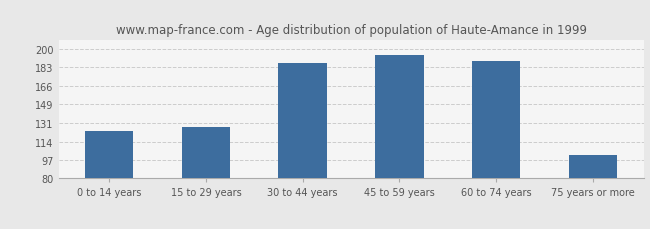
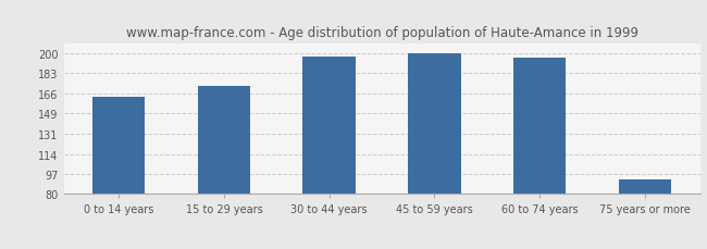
0 to 14 years: 124 -> 163
15 to 29 years: 128 -> 172
30 to 44 years: 187 -> 197
45 to 59 years: 194 -> 200
60 to 74 years: 189 -> 196
75 years or more: 102 -> 92
